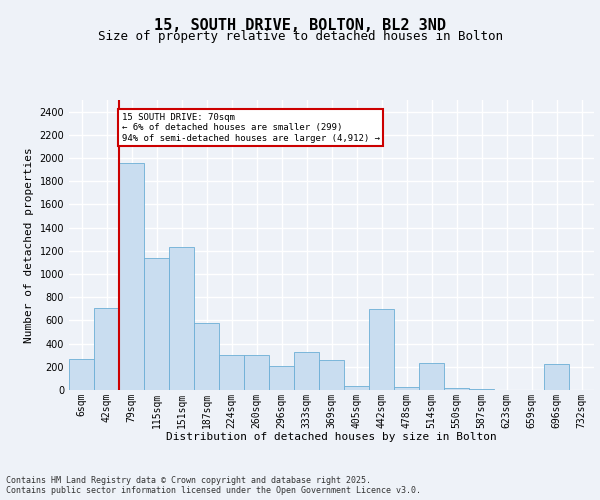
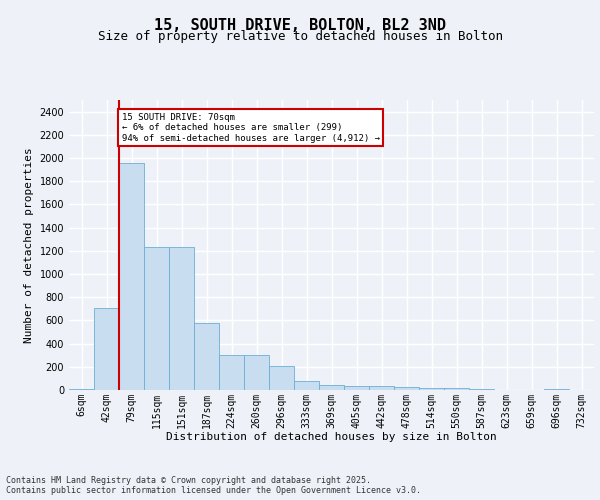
6sqm: 270 -> 10
115sqm: 1140 -> 1240
333sqm: 330 -> 80
369sqm: 260 -> 40
442sqm: 700 -> 40
514sqm: 230 -> 20
696sqm: 220 -> 10
